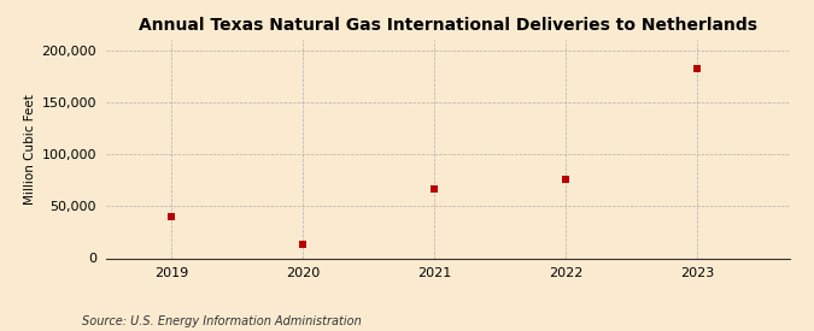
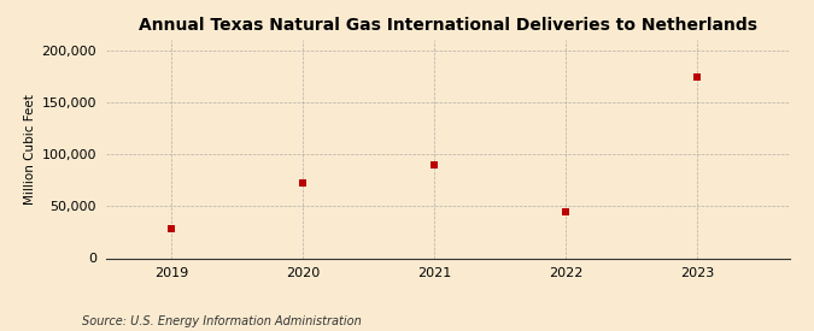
2019: 40,000 -> 28,000
2020: 13,000 -> 72,000
2021: 66,000 -> 90,000
2022: 76,000 -> 44,000
2023: 182,000 -> 174,000
